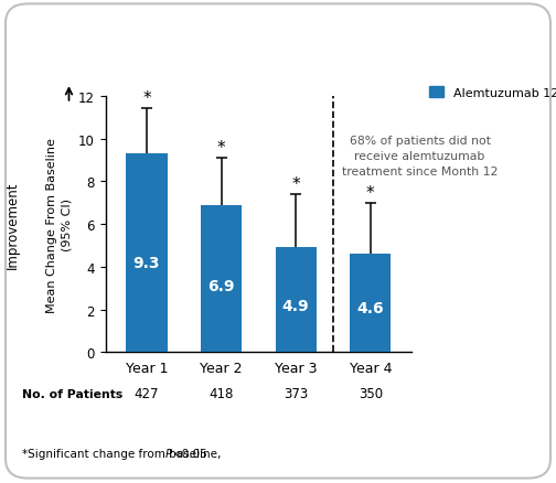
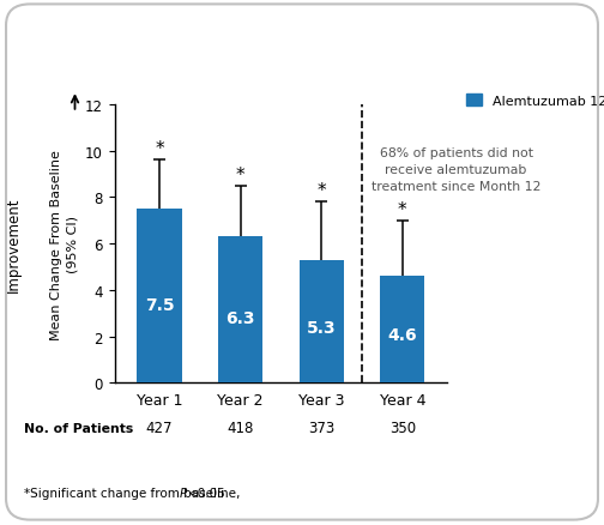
Year 1: 9.3 -> 7.5
Year 2: 6.9 -> 6.3
Year 3: 4.9 -> 5.3
